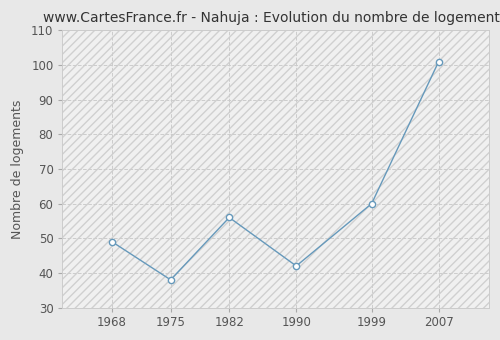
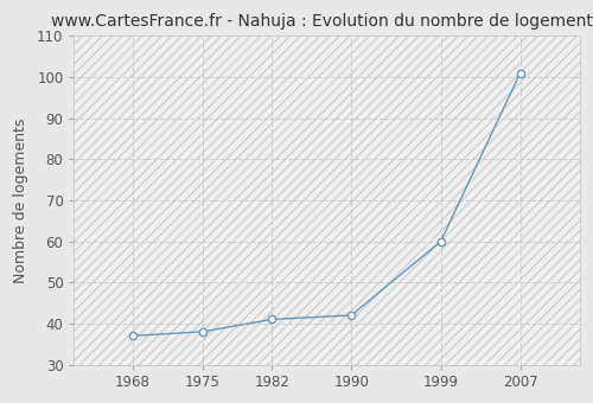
1968: 49 -> 37
1982: 56 -> 41
